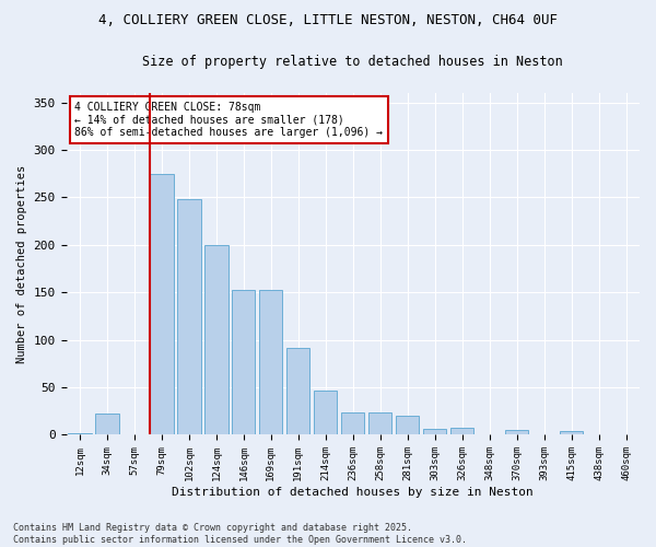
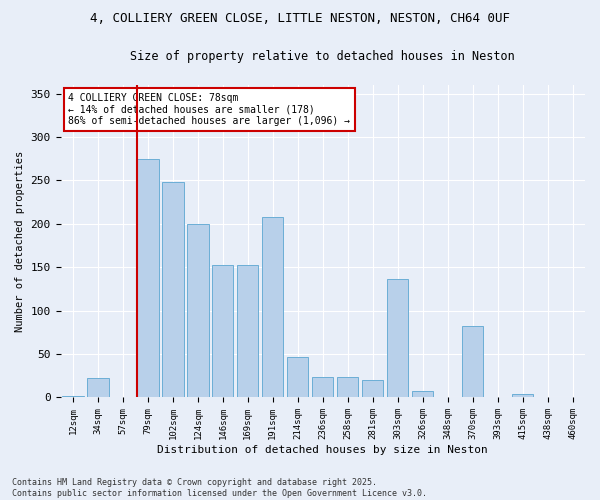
191sqm: 91 -> 208
303sqm: 6 -> 136
370sqm: 5 -> 82
